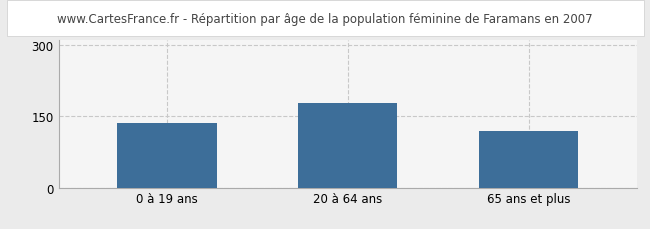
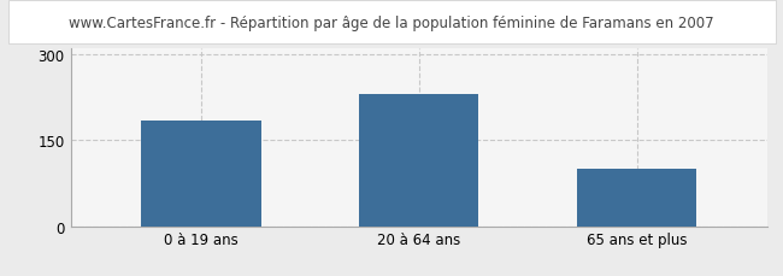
0 à 19 ans: 135 -> 185
20 à 64 ans: 178 -> 230
65 ans et plus: 120 -> 100
